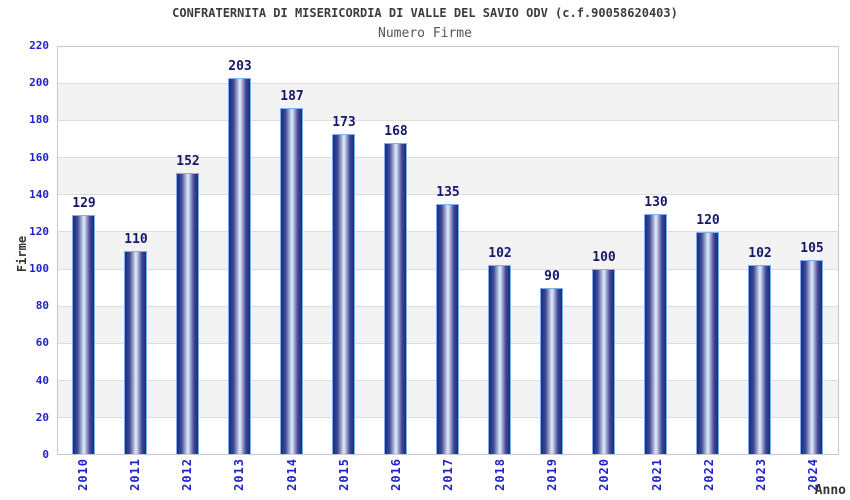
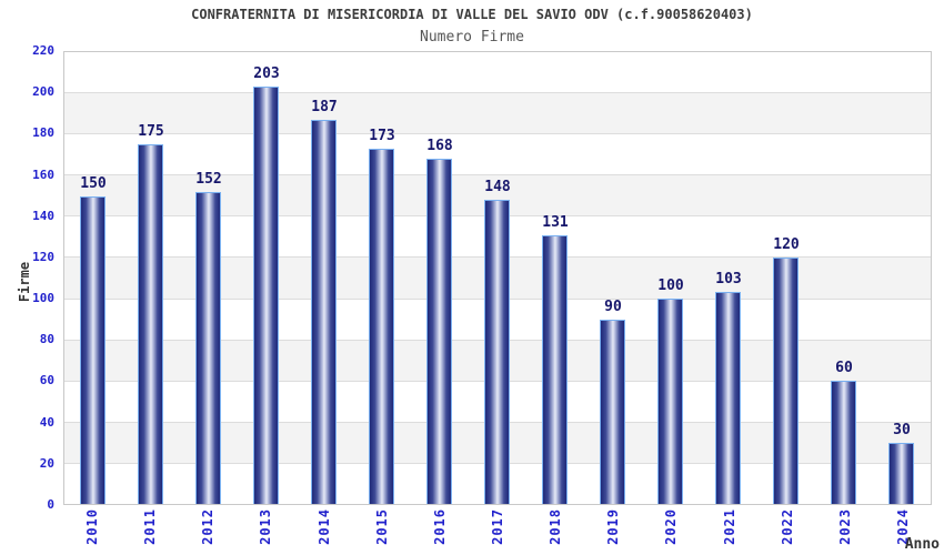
2010: 129 -> 150
2011: 110 -> 175
2017: 135 -> 148
2018: 102 -> 131
2021: 130 -> 103
2023: 102 -> 60
2024: 105 -> 30
